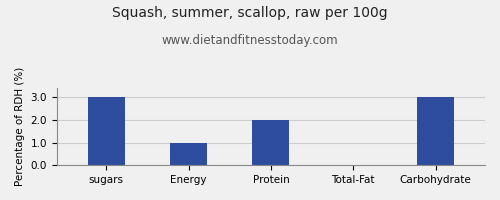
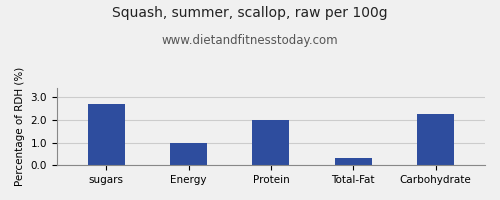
sugars: 3.00 -> 2.70
Total-Fat: 0.02 -> 0.30
Carbohydrate: 3.00 -> 2.25
